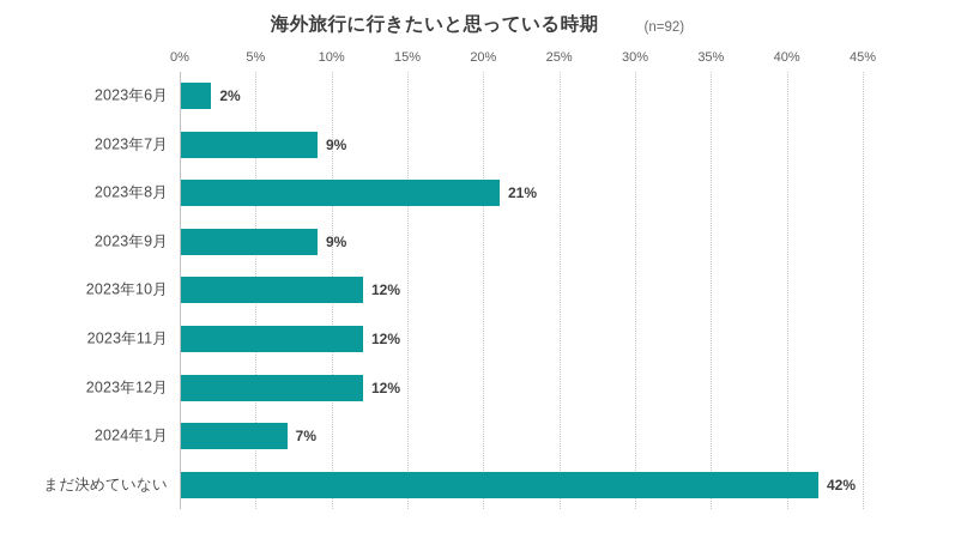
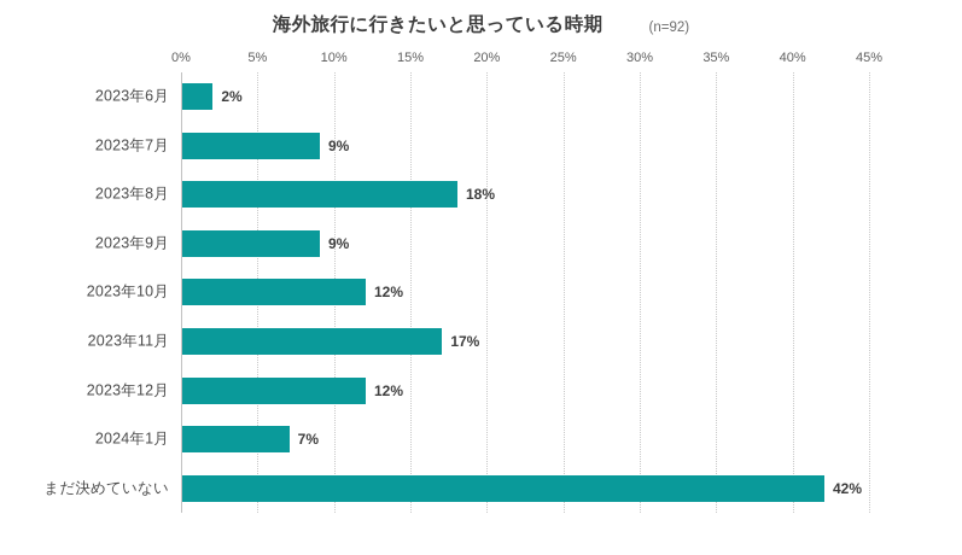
2023年8月: 21% -> 18%
2023年11月: 12% -> 17%
